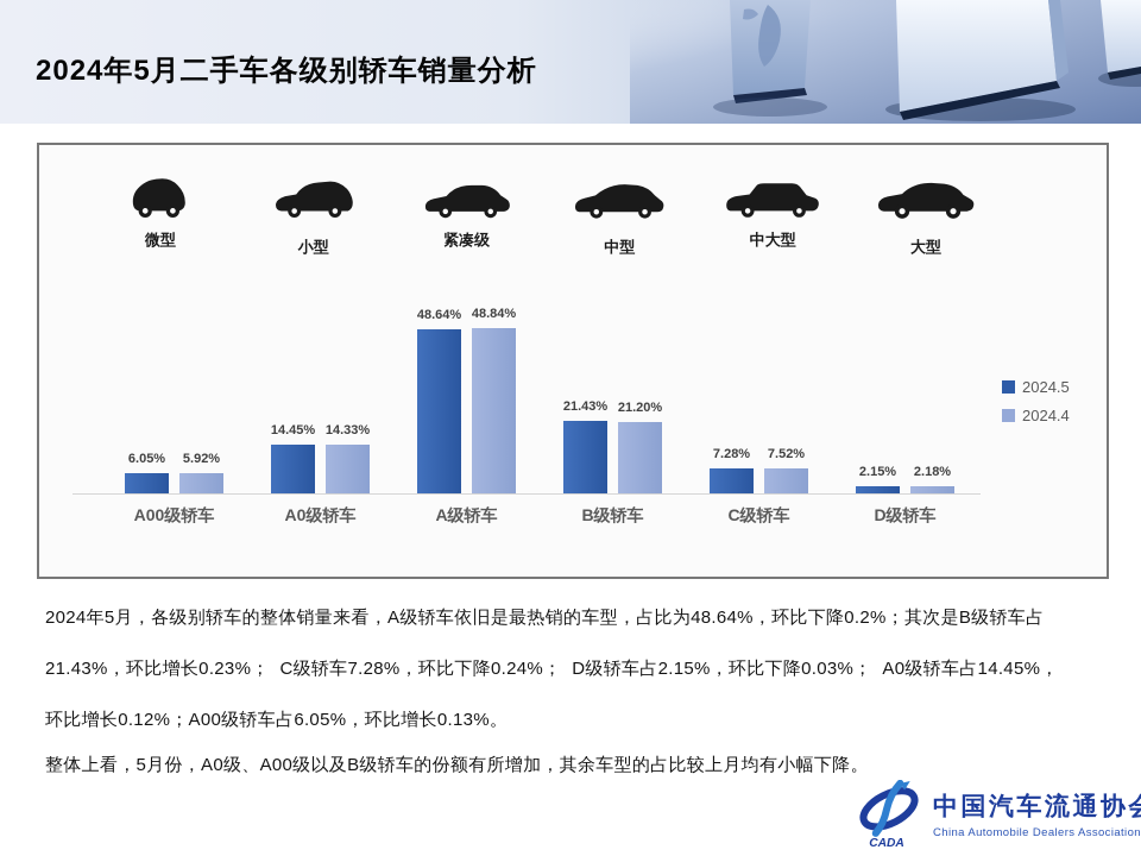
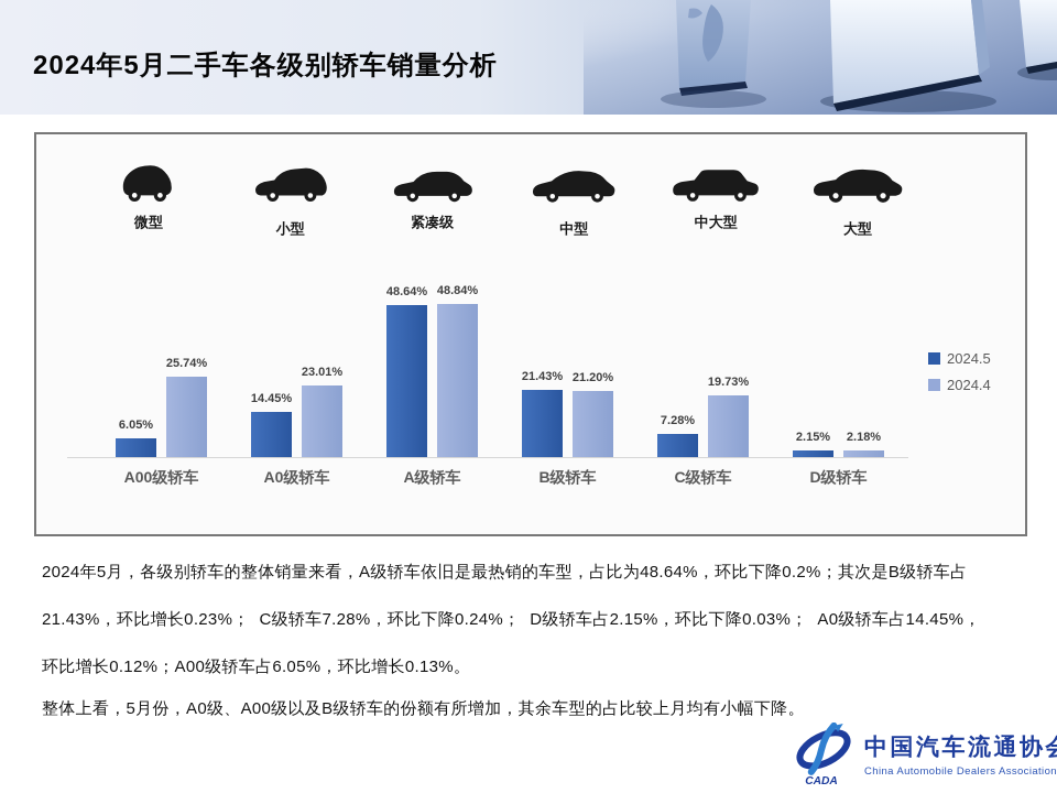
2024.4/A00级轿车: 5.92% -> 25.74%
2024.4/A0级轿车: 14.33% -> 23.01%
2024.4/C级轿车: 7.52% -> 19.73%
